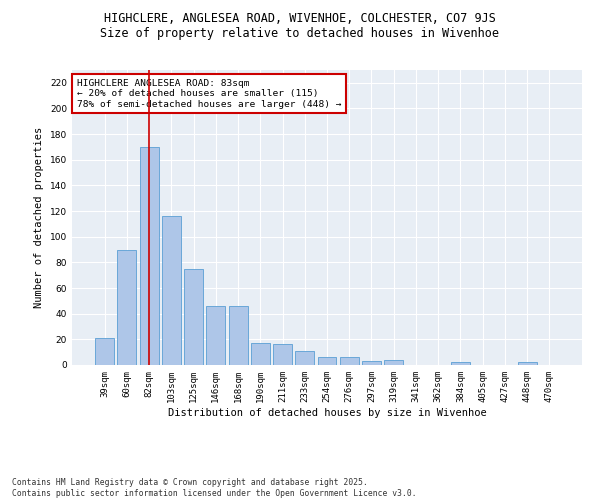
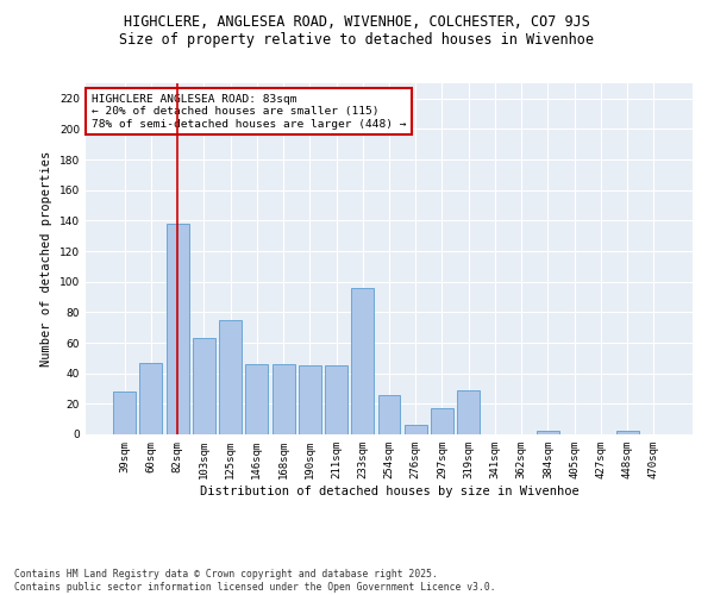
39sqm: 21 -> 28
60sqm: 90 -> 47
82sqm: 170 -> 138
103sqm: 116 -> 63
190sqm: 17 -> 45
211sqm: 16 -> 45
233sqm: 11 -> 96
254sqm: 6 -> 26
297sqm: 3 -> 17
319sqm: 4 -> 29
